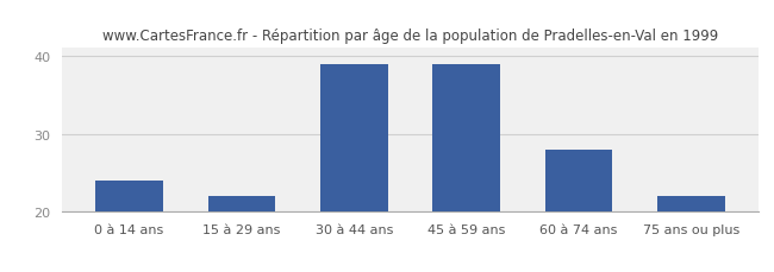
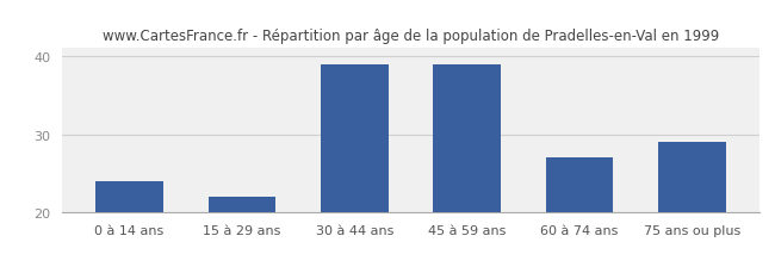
60 à 74 ans: 28 -> 27
75 ans ou plus: 22 -> 29
